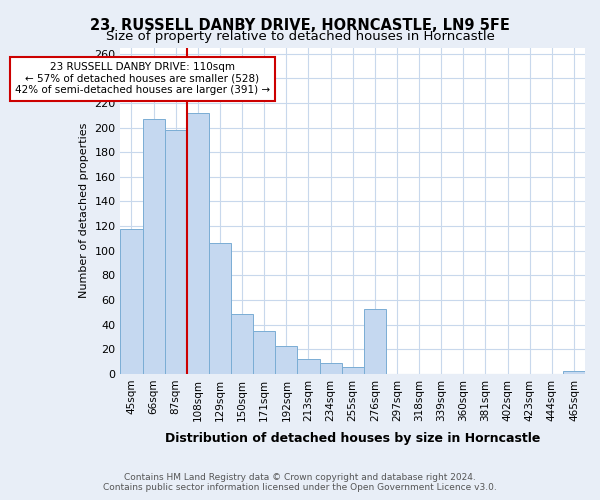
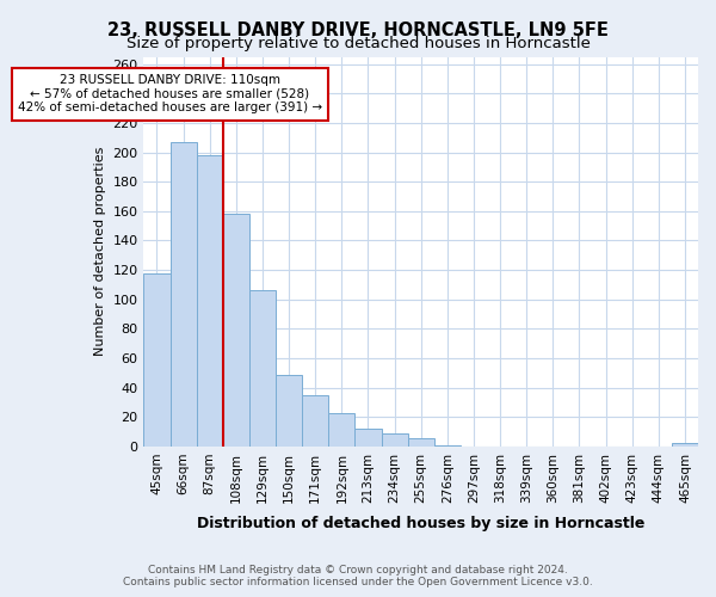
108sqm: 212 -> 158
276sqm: 53 -> 1
